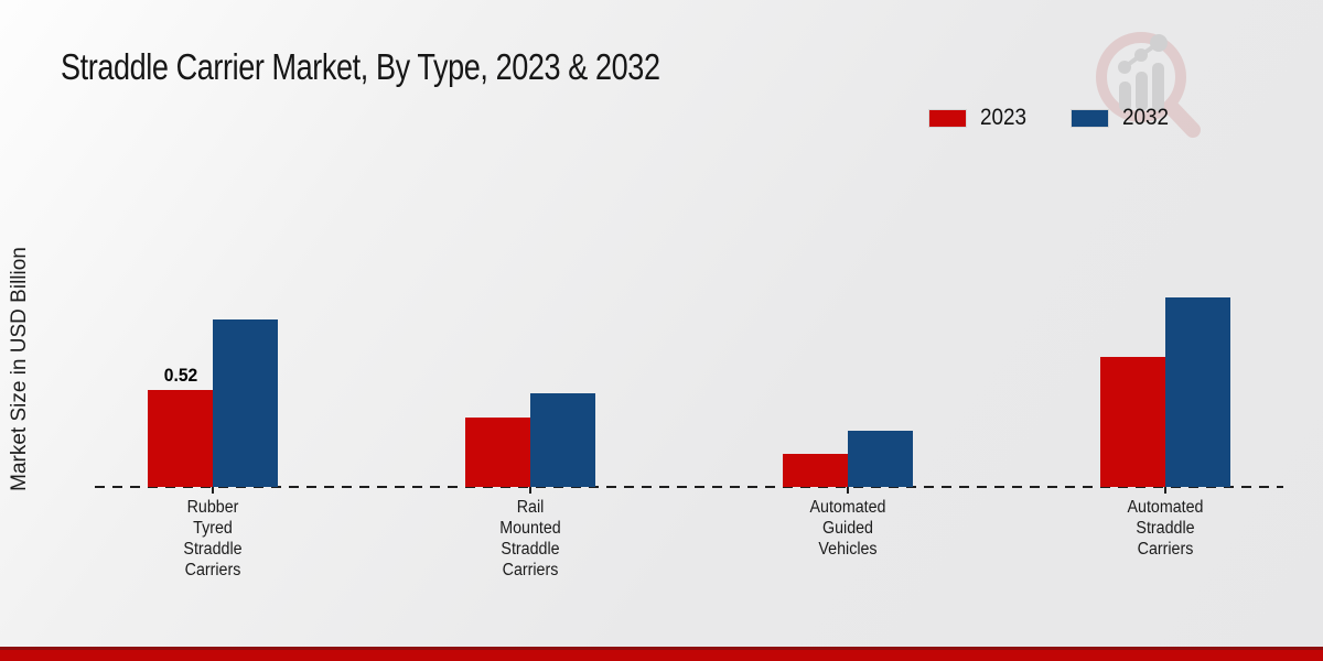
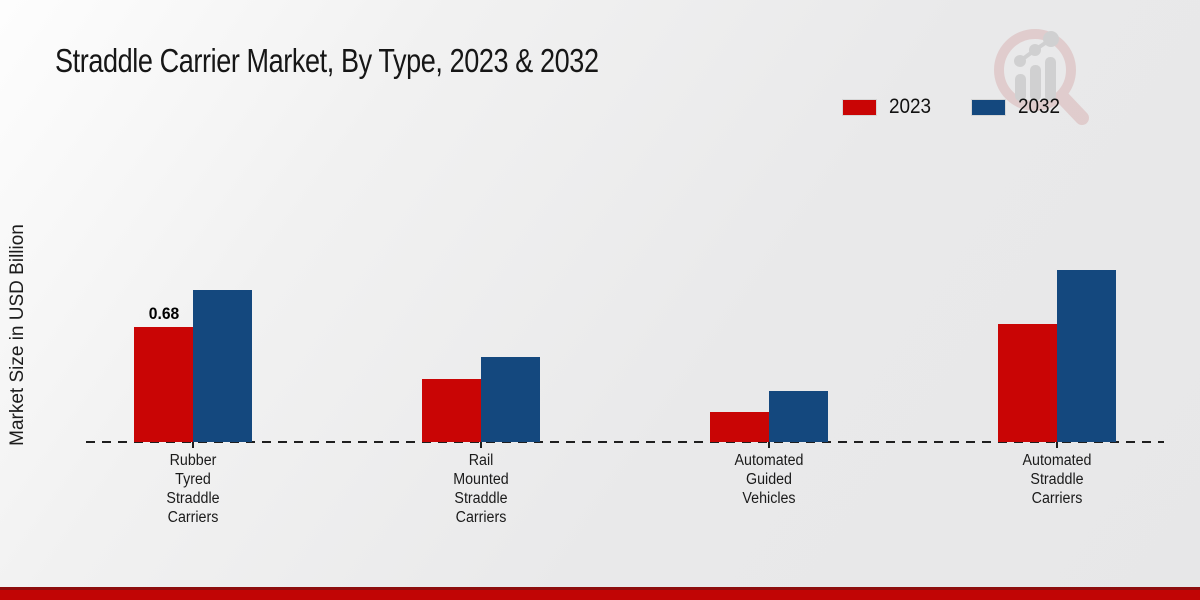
2023/Rubber Tyred Straddle Carriers: 0.52 -> 0.68
